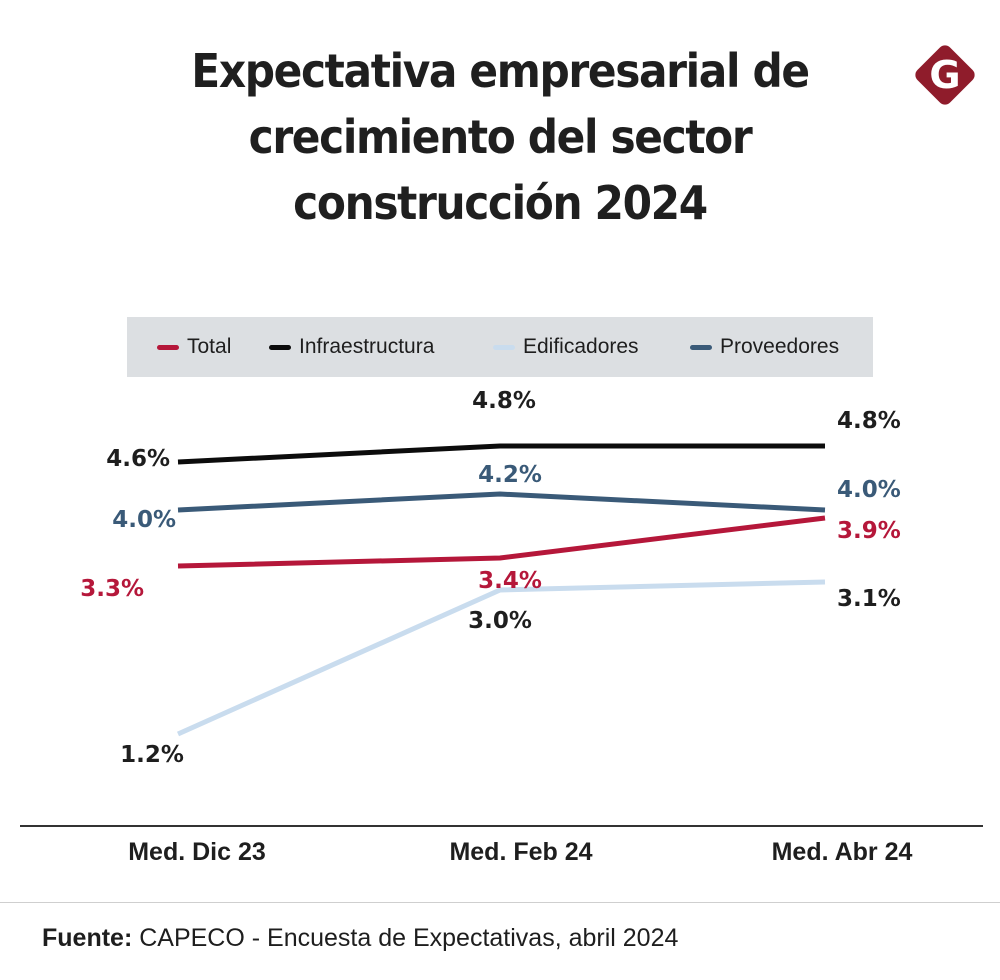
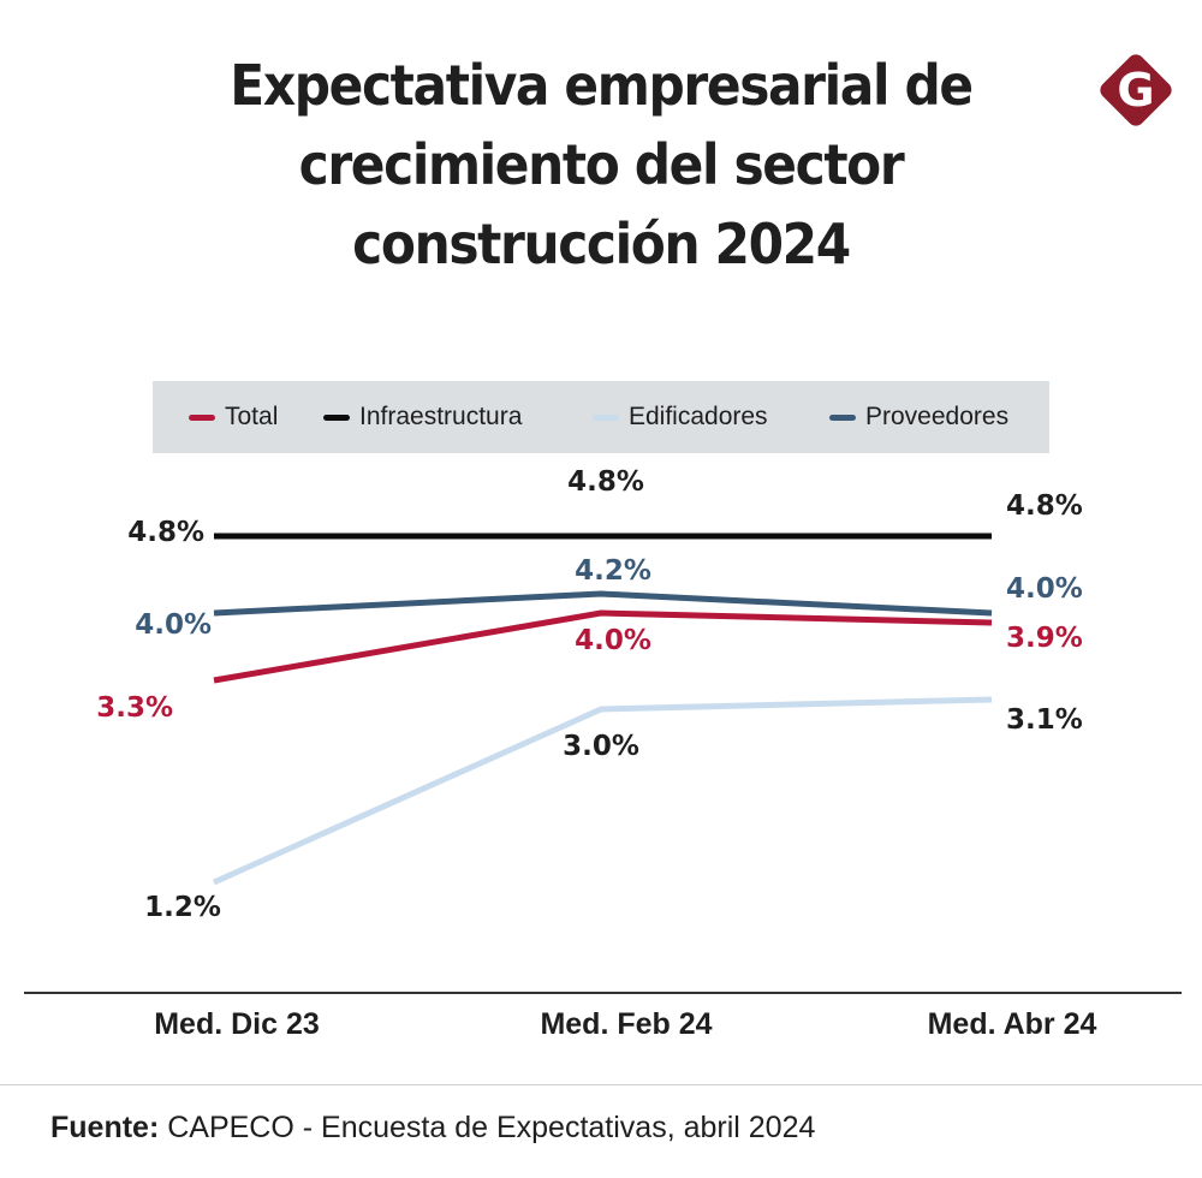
Infraestructura/Med. Dic 23: 4.6% -> 4.8%
Total/Med. Feb 24: 3.4% -> 4.0%
